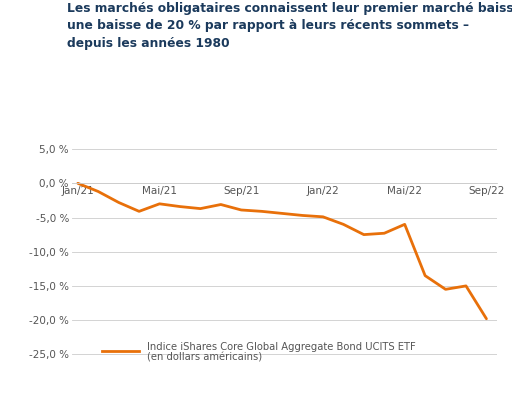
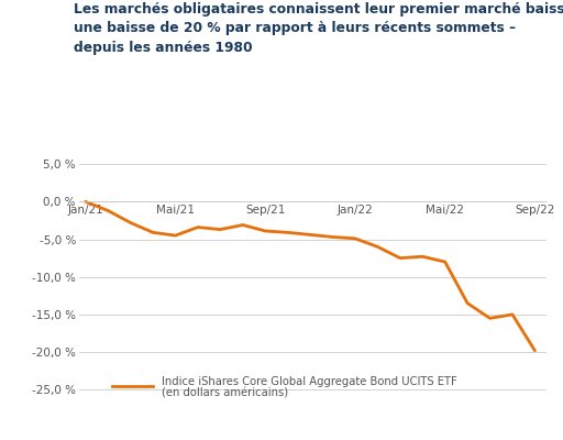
Mai/21: -3,0 % -> -4,5 %
Mai/22: -6,0 % -> -8,0 %
